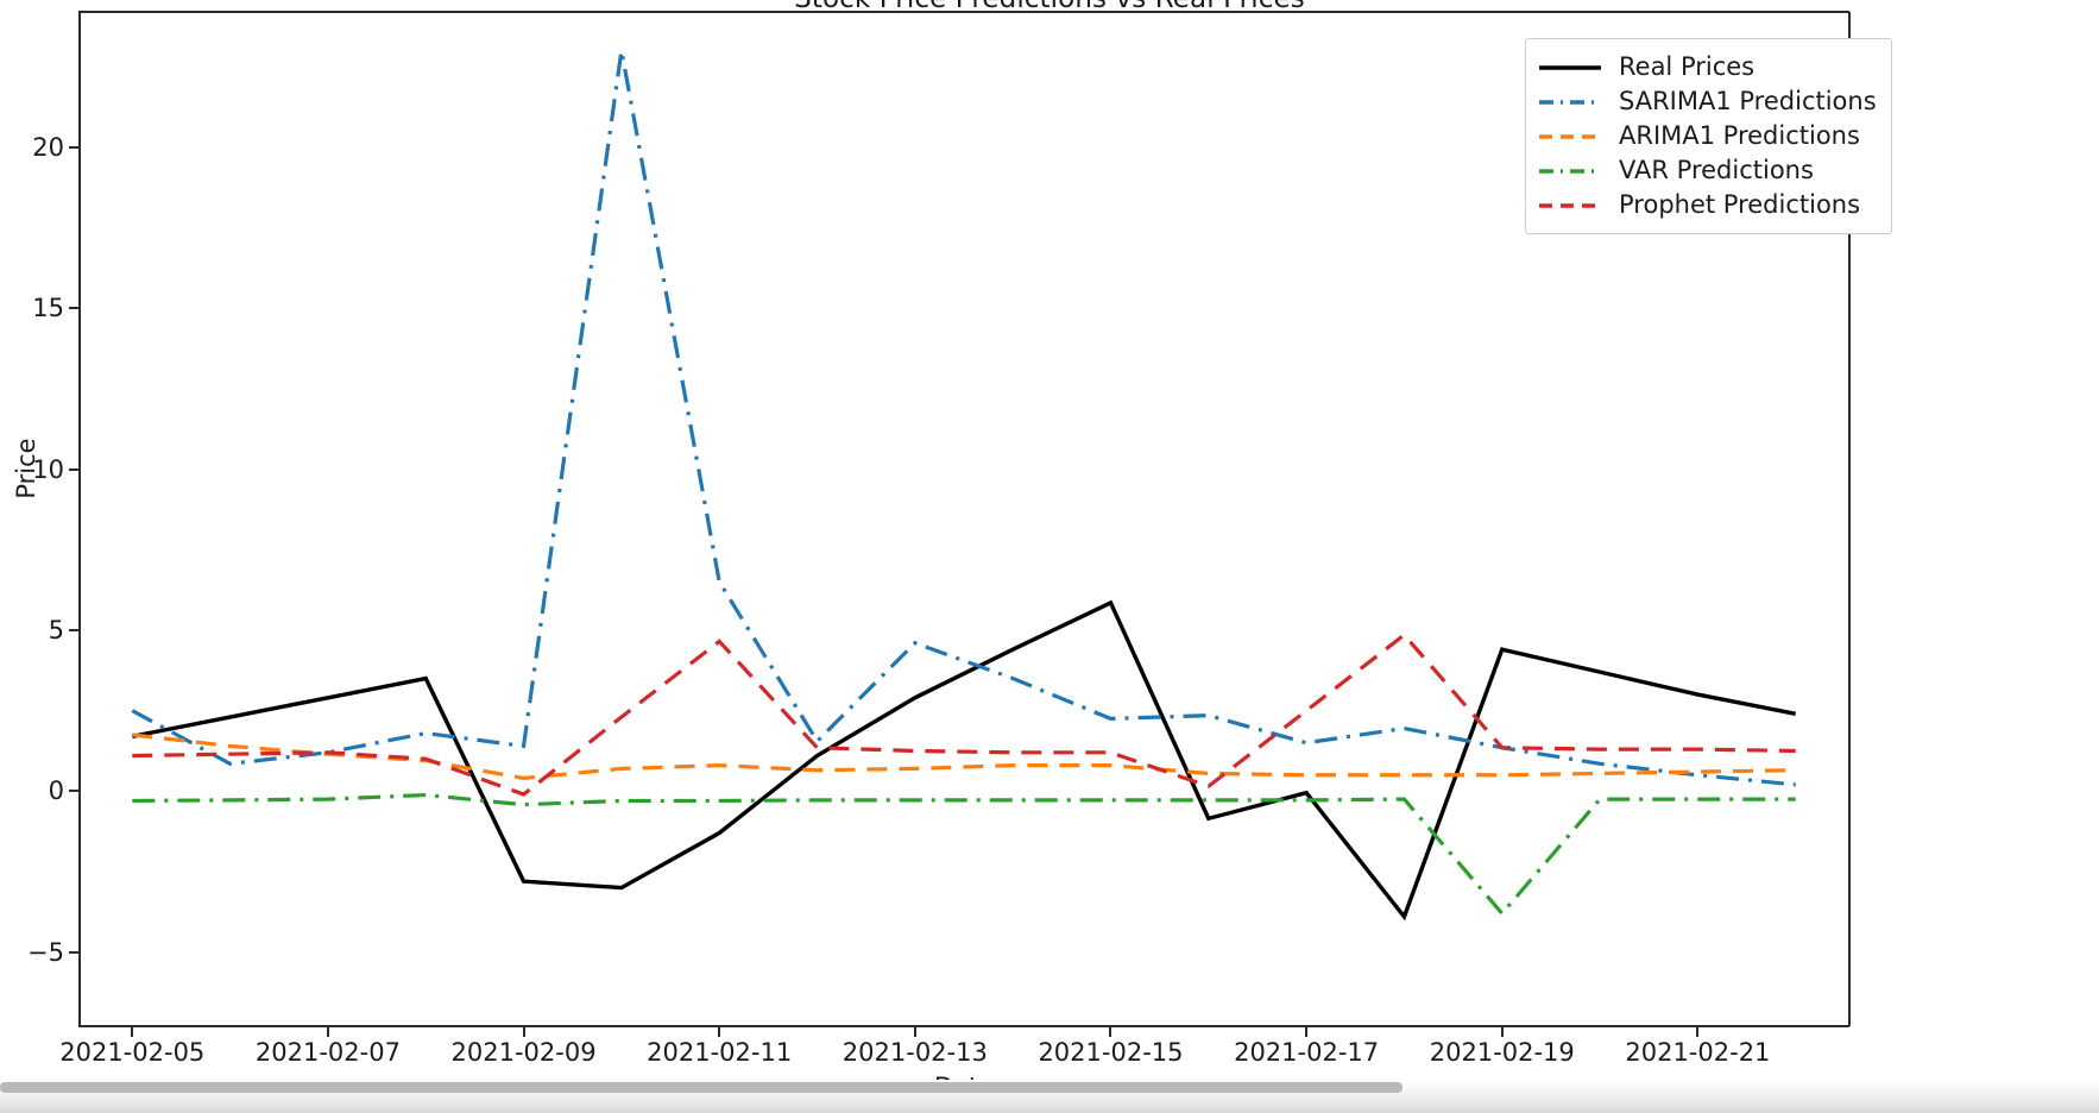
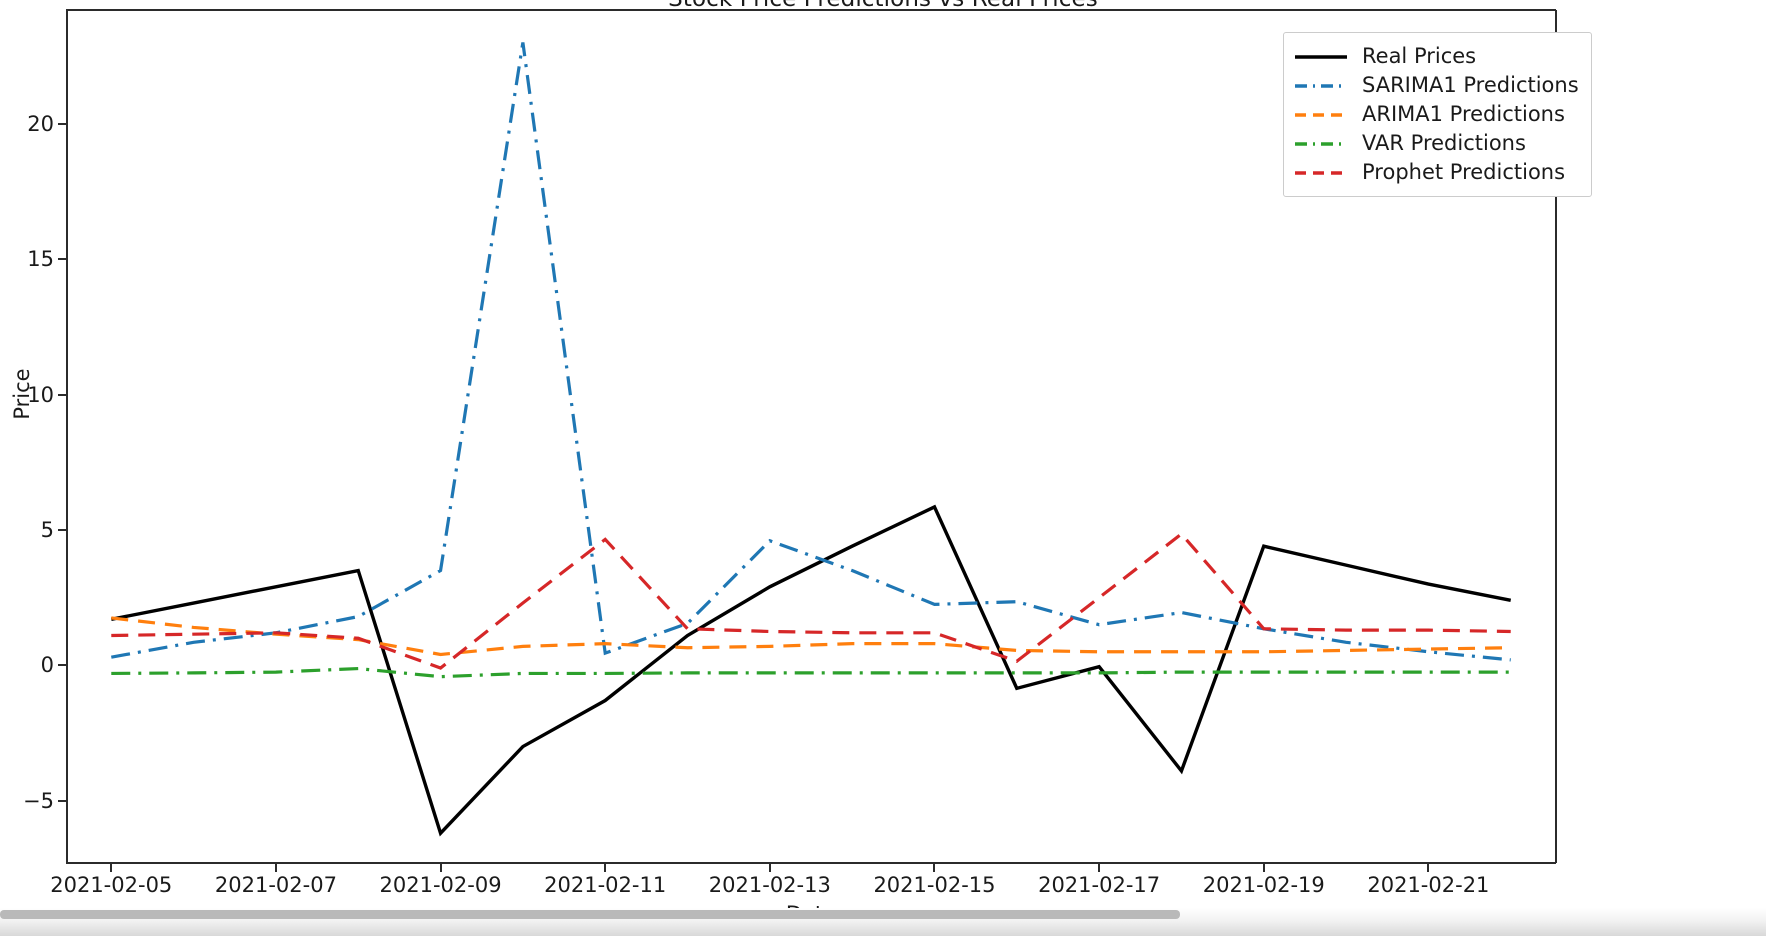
SARIMA1 Predictions/2021-02-05: 2.5 -> 0.3
Real Prices/2021-02-09: -2.8 -> -6.2
SARIMA1 Predictions/2021-02-09: 1.4 -> 3.5
SARIMA1 Predictions/2021-02-11: 6.5 -> 0.5
VAR Predictions/2021-02-19: -3.8 -> -0.2
